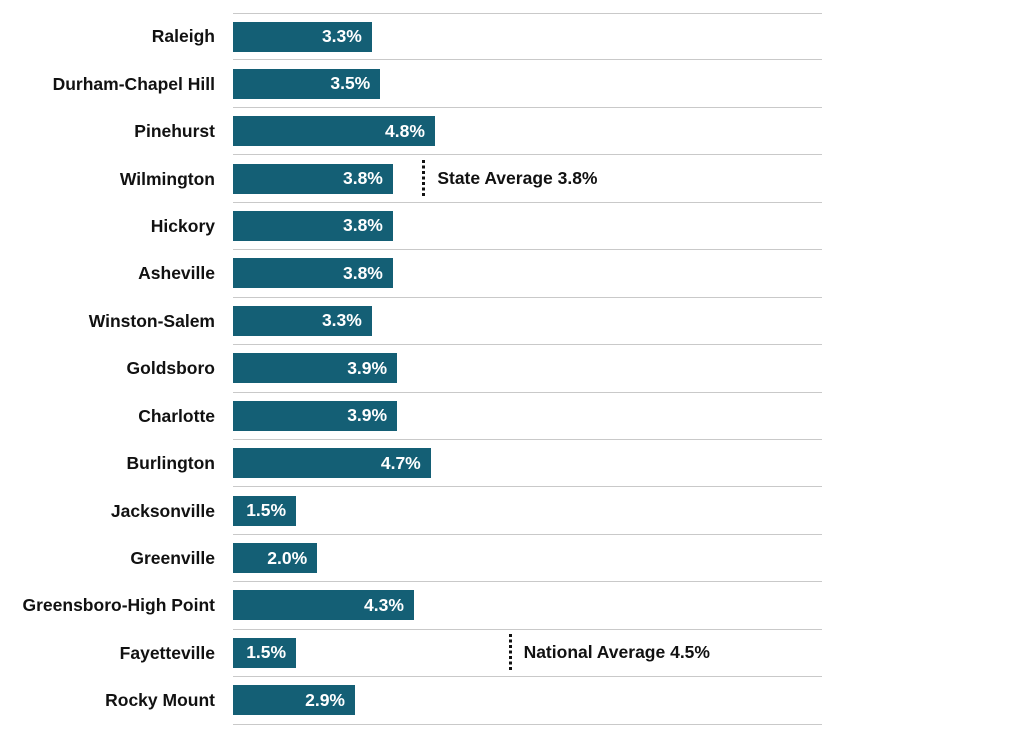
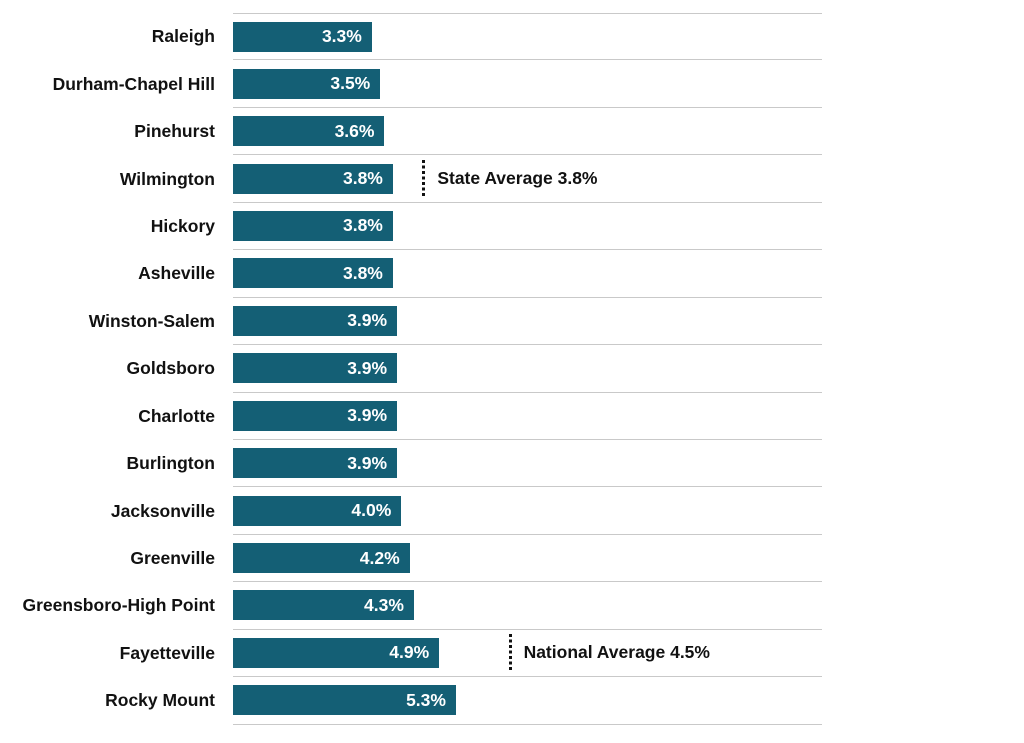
Pinehurst: 4.8% -> 3.6%
Winston-Salem: 3.3% -> 3.9%
Burlington: 4.7% -> 3.9%
Jacksonville: 1.5% -> 4.0%
Greenville: 2.0% -> 4.2%
Fayetteville: 1.5% -> 4.9%
Rocky Mount: 2.9% -> 5.3%
